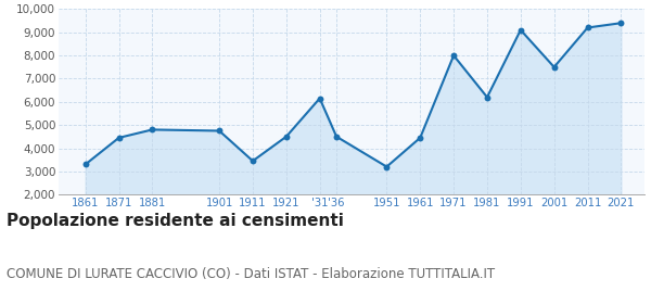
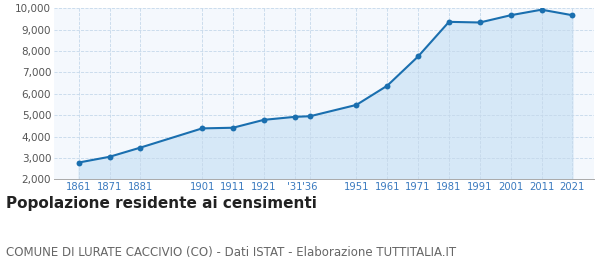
1861: 3,300 -> 2,780
1871: 4,450 -> 3,050
1881: 4,800 -> 3,480
1901: 4,750 -> 4,380
1911: 3,450 -> 4,410
1921: 4,500 -> 4,780
'31: 6,150 -> 4,920
'36: 4,500 -> 4,950
1951: 3,200 -> 5,480
1961: 4,450 -> 6,380
1971: 8,000 -> 7,750
1981: 6,200 -> 9,370
1991: 9,100 -> 9,340
2001: 7,500 -> 9,680
2011: 9,200 -> 9,940
2021: 9,400 -> 9,680
